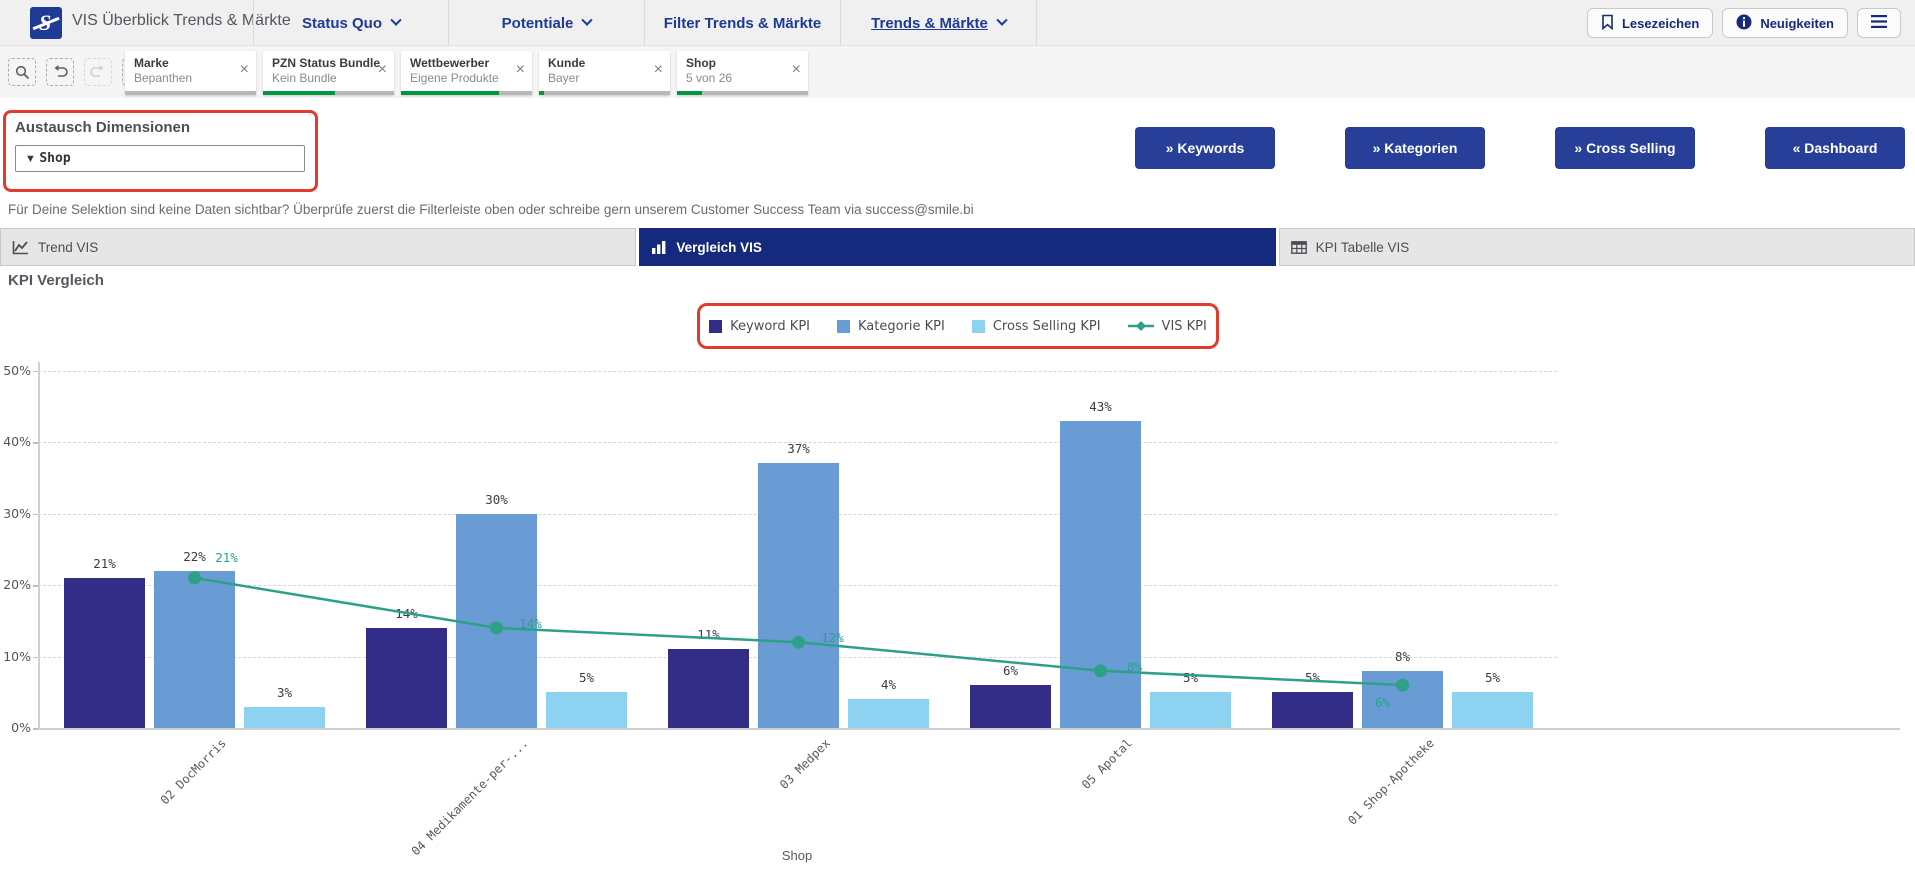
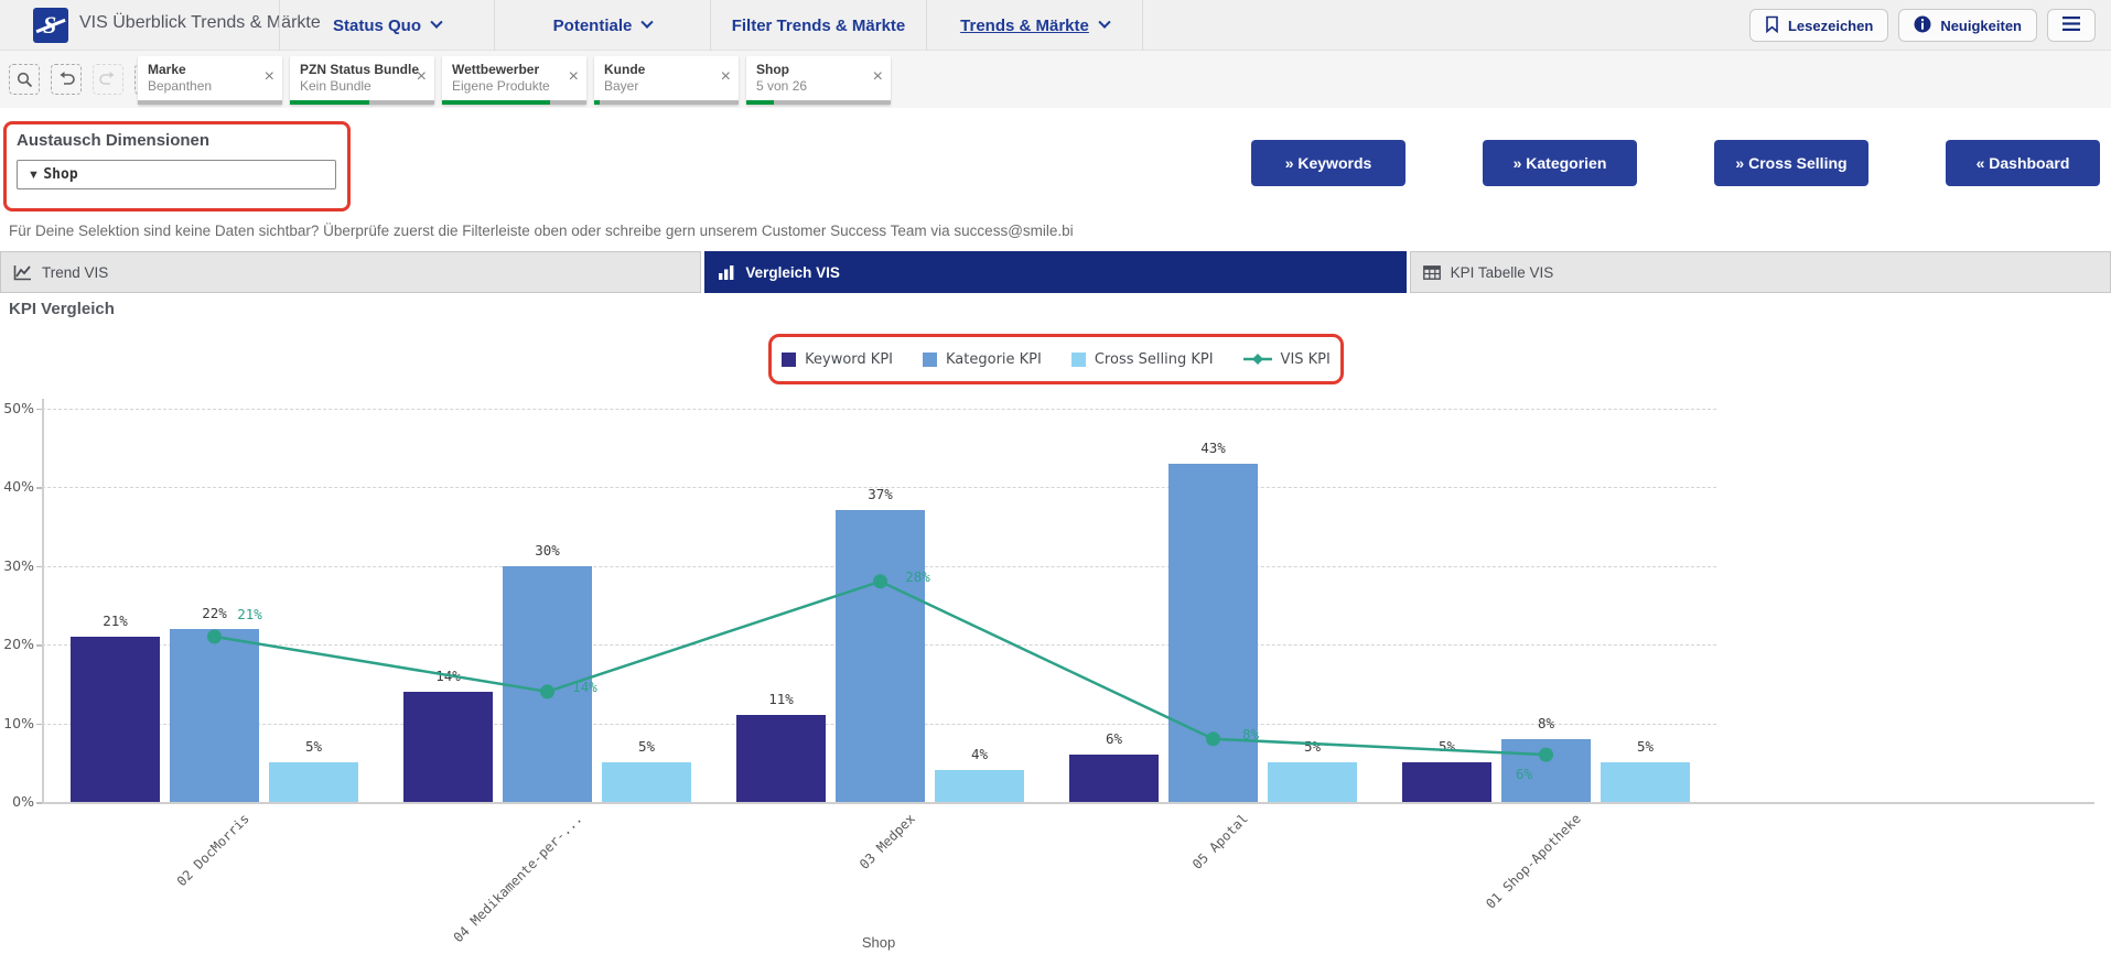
Cross Selling KPI/02 DocMorris: 3% -> 5%
VIS KPI/03 Medpex: 12% -> 28%
